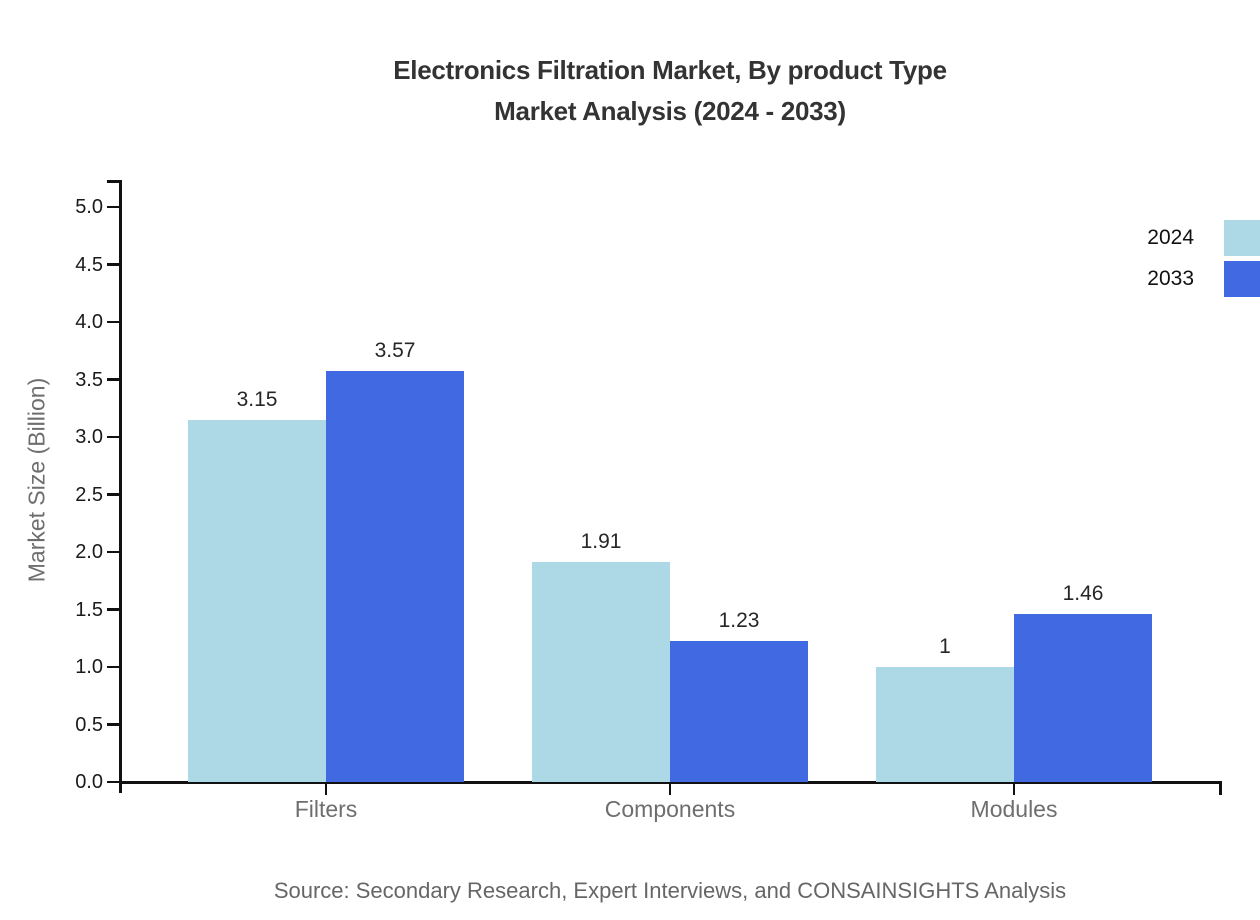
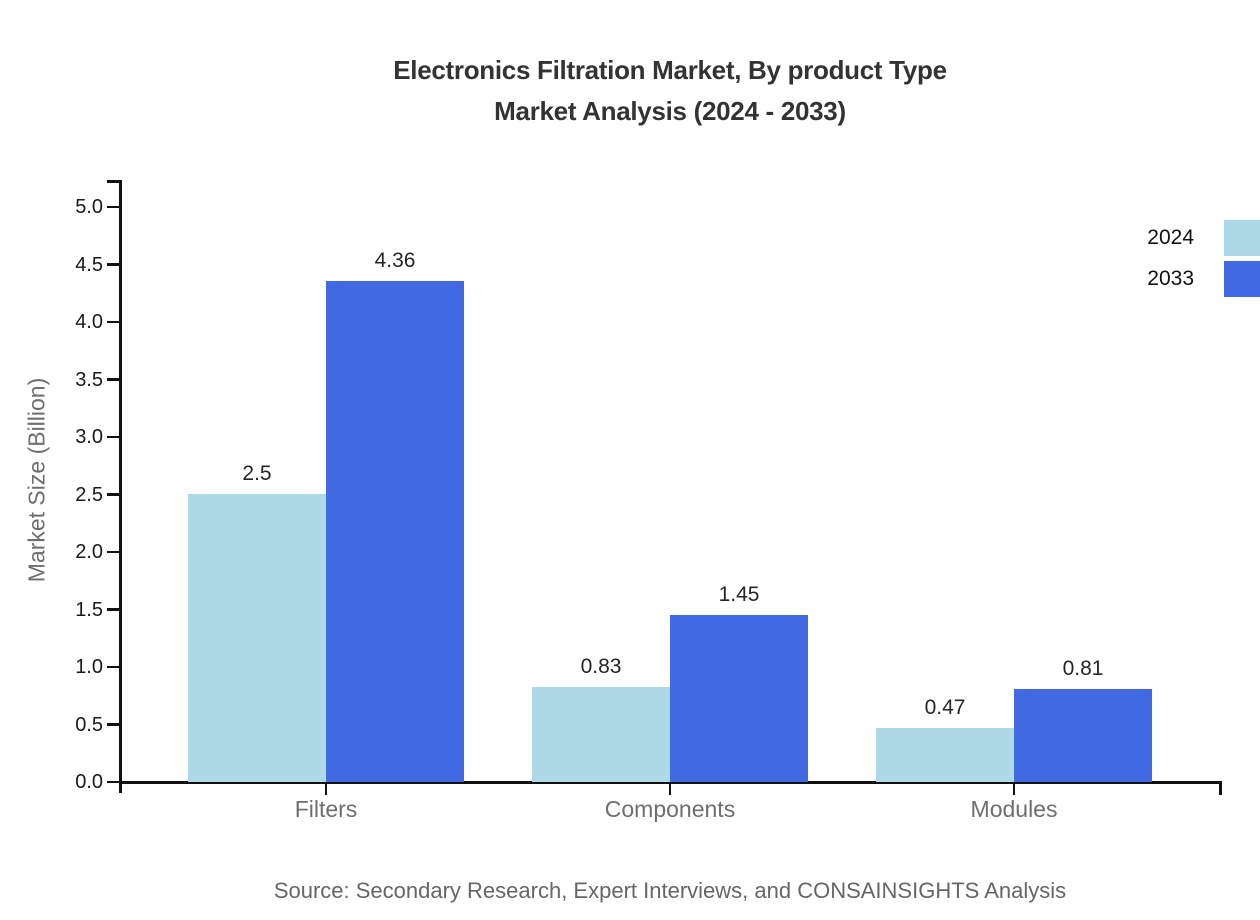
2024/Filters: 3.15 -> 2.5
2033/Filters: 3.57 -> 4.36
2024/Components: 1.91 -> 0.83
2033/Components: 1.23 -> 1.45
2024/Modules: 1 -> 0.47
2033/Modules: 1.46 -> 0.81
